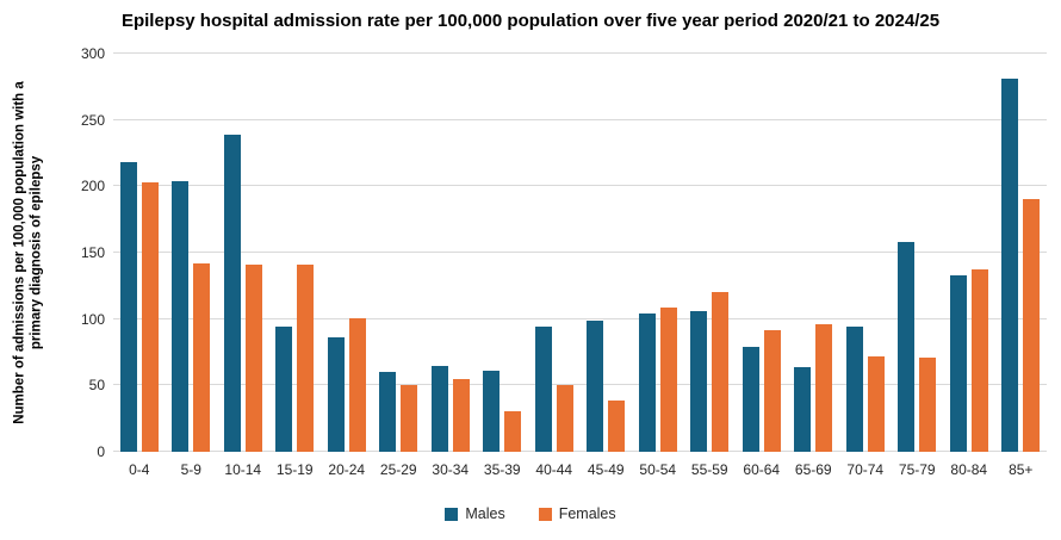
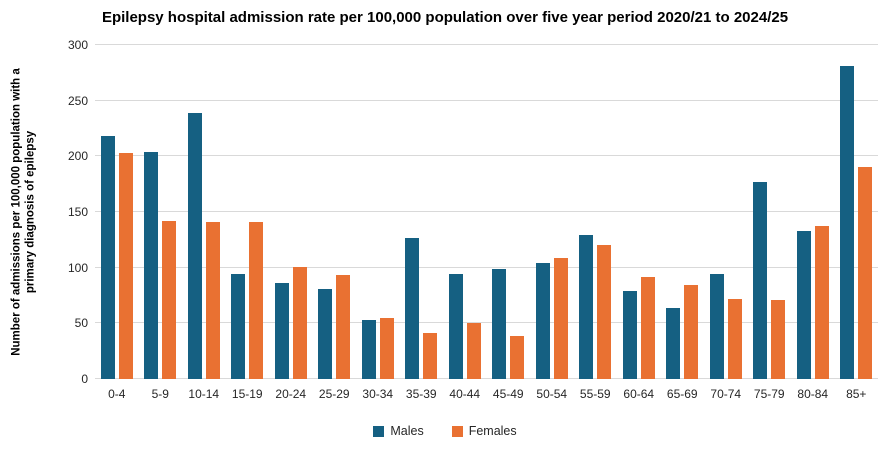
Males/25-29: 60 -> 81
Females/25-29: 50 -> 93
Males/30-34: 65 -> 53
Males/35-39: 61 -> 127
Females/35-39: 31 -> 41
Males/55-59: 106 -> 129
Females/65-69: 96 -> 84
Males/75-79: 158 -> 177
